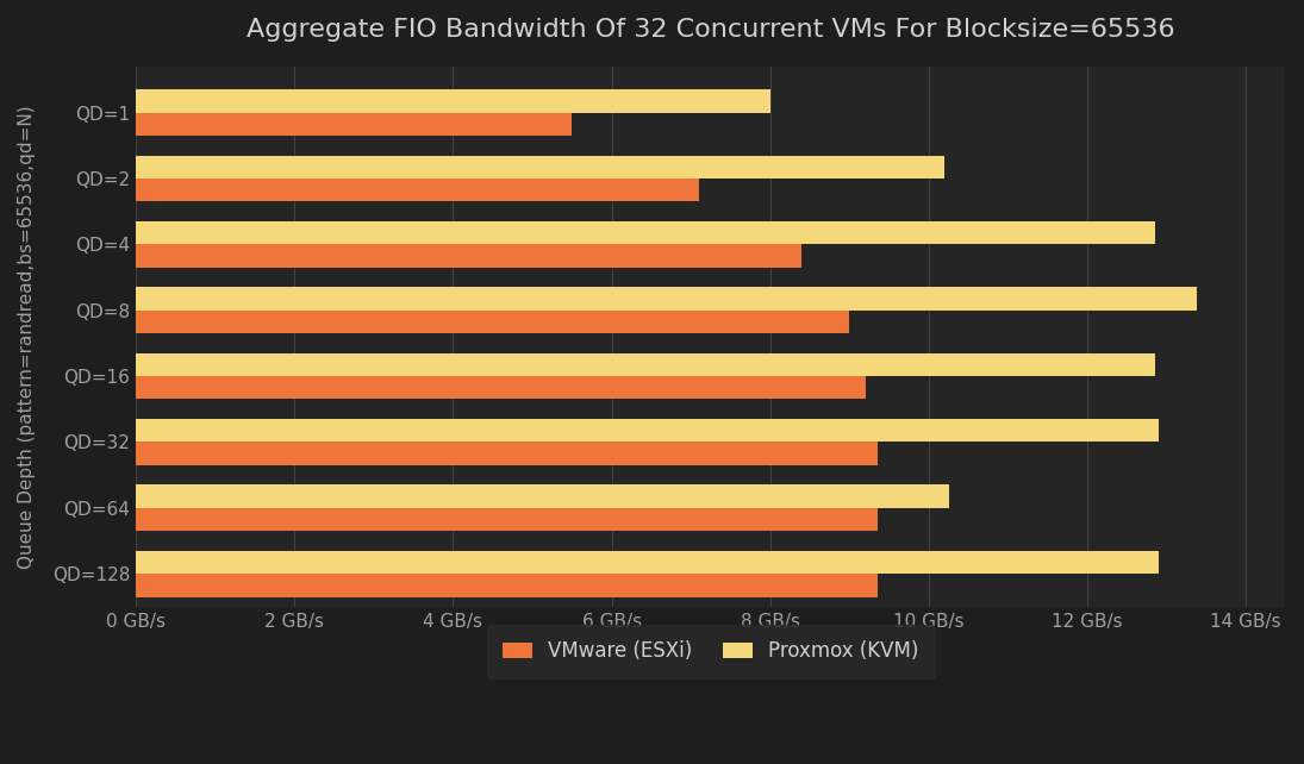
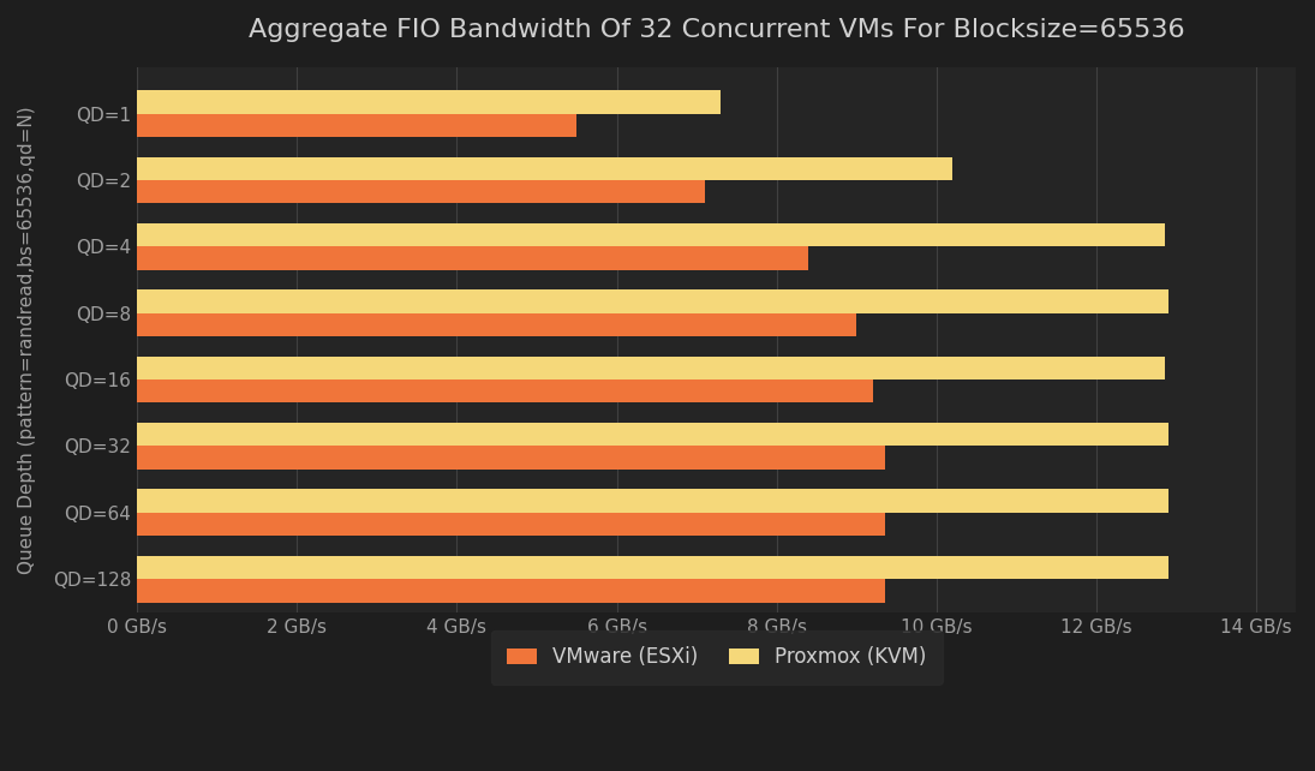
Proxmox (KVM)/QD=1: 8.00 GB/s -> 7.30 GB/s
Proxmox (KVM)/QD=8: 13.38 GB/s -> 12.90 GB/s
Proxmox (KVM)/QD=64: 10.26 GB/s -> 12.90 GB/s
